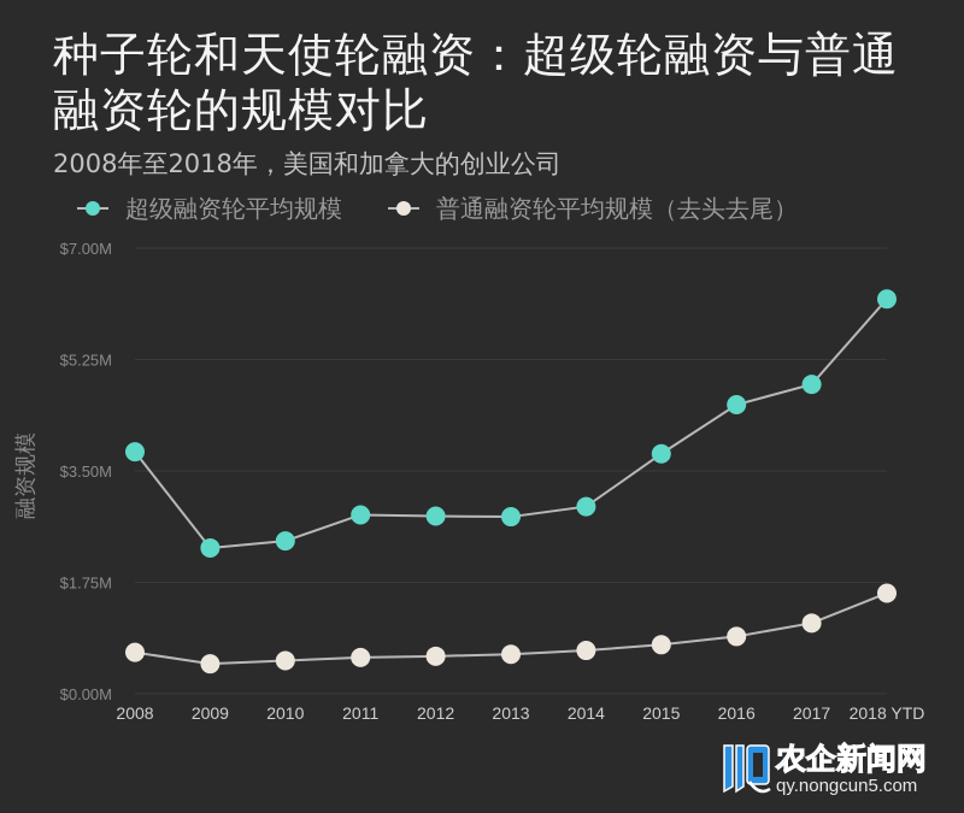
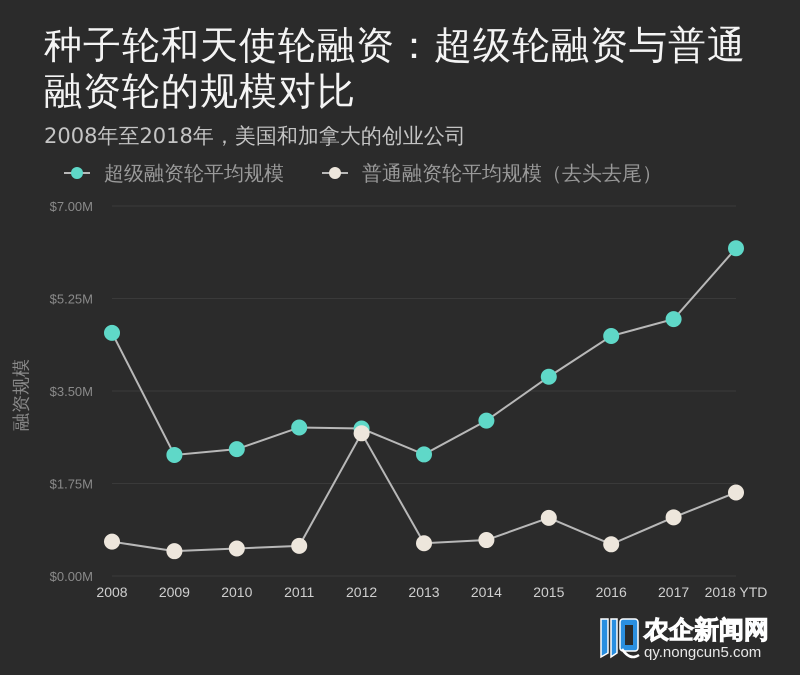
超级融资轮平均规模/2008: $3.8M -> $4.6M
普通融资轮平均规模（去头去尾）/2012: $0.6M -> $2.7M
超级融资轮平均规模/2013: $2.8M -> $2.3M
普通融资轮平均规模（去头去尾）/2015: $0.8M -> $1.1M
普通融资轮平均规模（去头去尾）/2016: $0.9M -> $0.6M
